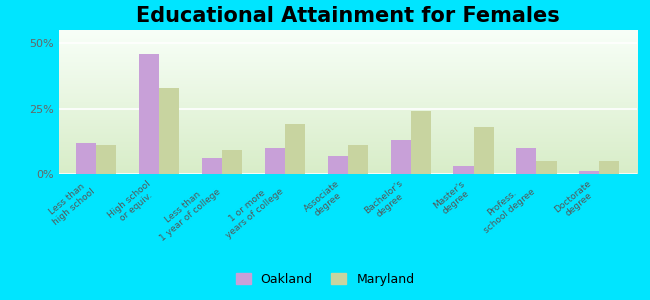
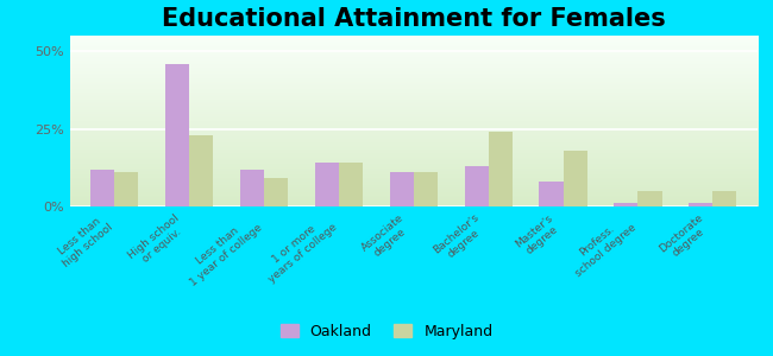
Maryland/High school or equiv.: 33% -> 23%
Oakland/Less than 1 year of college: 6% -> 12%
Oakland/1 or more years of college: 10% -> 14%
Maryland/1 or more years of college: 19% -> 14%
Oakland/Associate degree: 7% -> 11%
Oakland/Master's degree: 3% -> 8%
Oakland/Profess. school degree: 10% -> 1%
